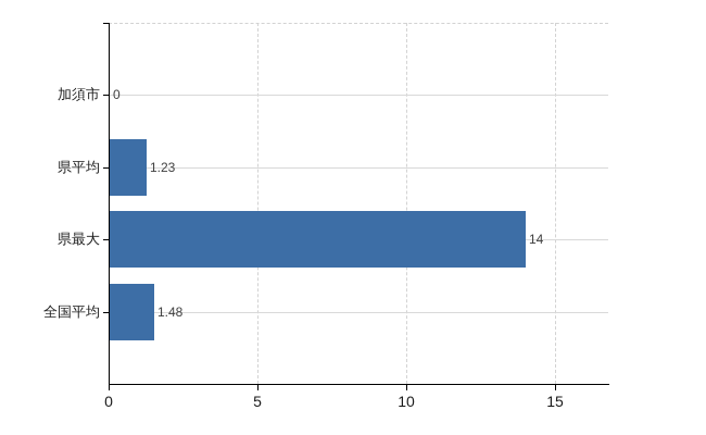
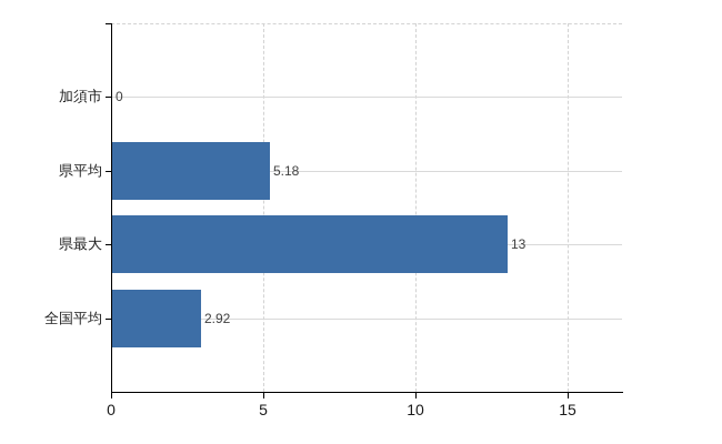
県平均: 1.23 -> 5.18
県最大: 14 -> 13
全国平均: 1.48 -> 2.92
